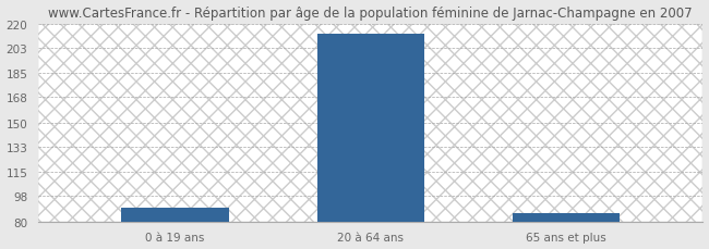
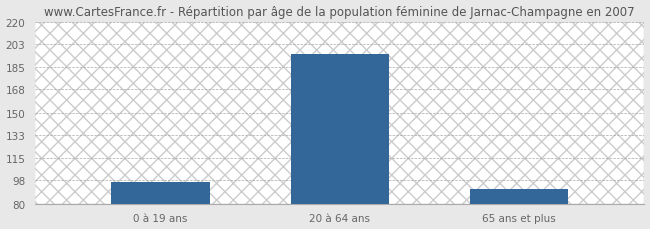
0 à 19 ans: 90 -> 97
20 à 64 ans: 213 -> 195
65 ans et plus: 86 -> 91
